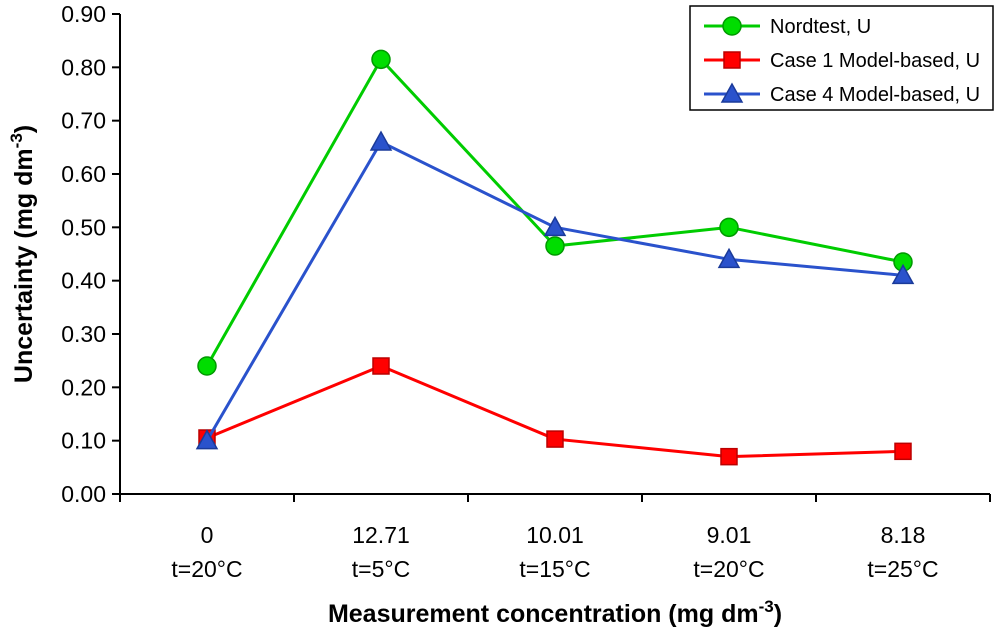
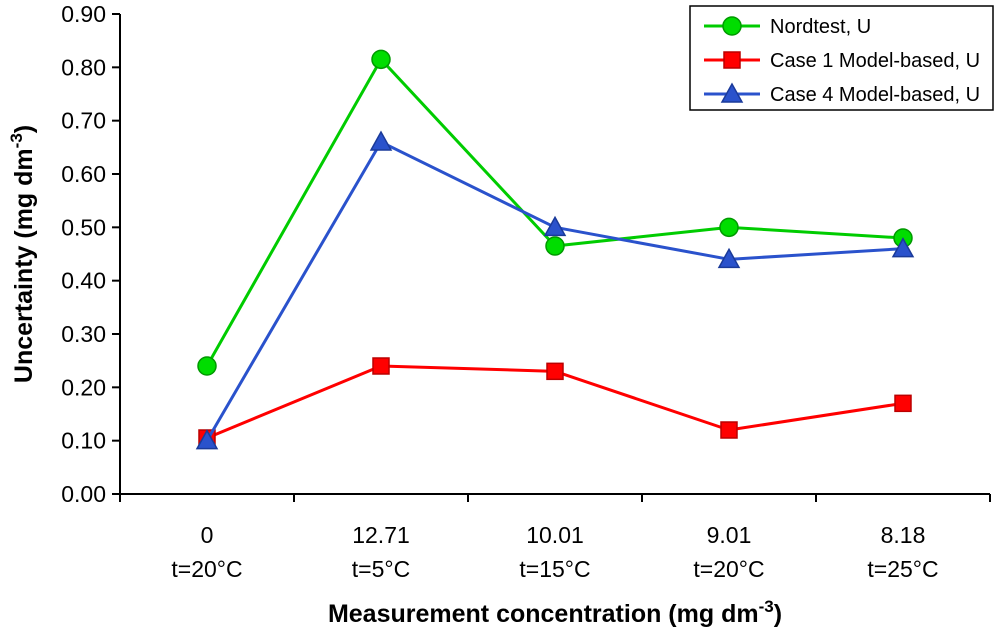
Case 1 Model-based, U/10.01: 0.10 -> 0.23
Case 1 Model-based, U/9.01: 0.07 -> 0.12
Nordtest, U/8.18: 0.43 -> 0.48
Case 1 Model-based, U/8.18: 0.08 -> 0.17
Case 4 Model-based, U/8.18: 0.41 -> 0.46
